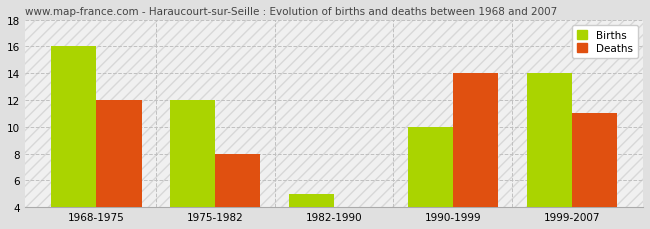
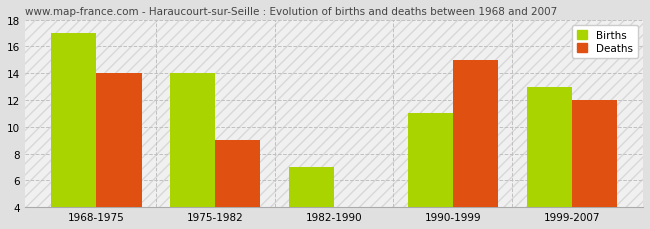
Births/1968-1975: 16 -> 17
Deaths/1968-1975: 12 -> 14
Births/1975-1982: 12 -> 14
Deaths/1975-1982: 8 -> 9
Births/1982-1990: 5 -> 7
Births/1990-1999: 10 -> 11
Deaths/1990-1999: 14 -> 15
Births/1999-2007: 14 -> 13
Deaths/1999-2007: 11 -> 12
